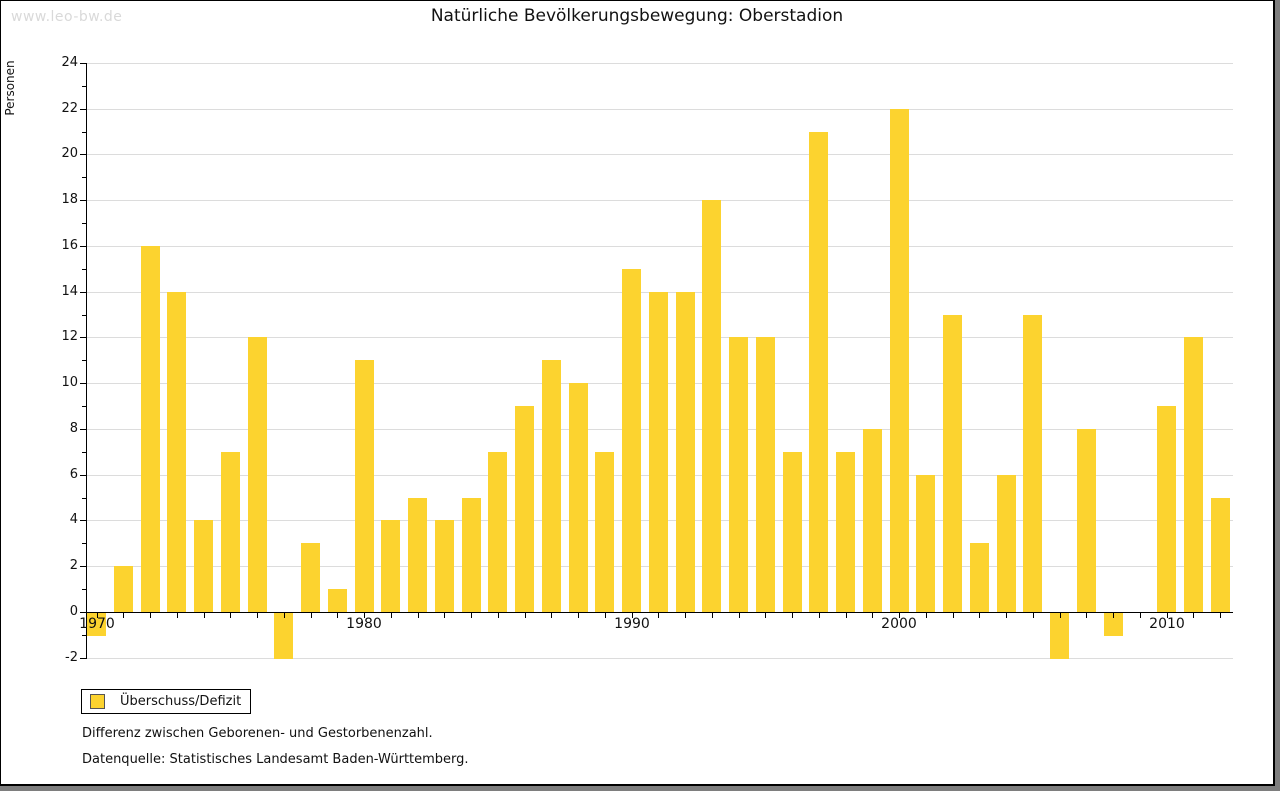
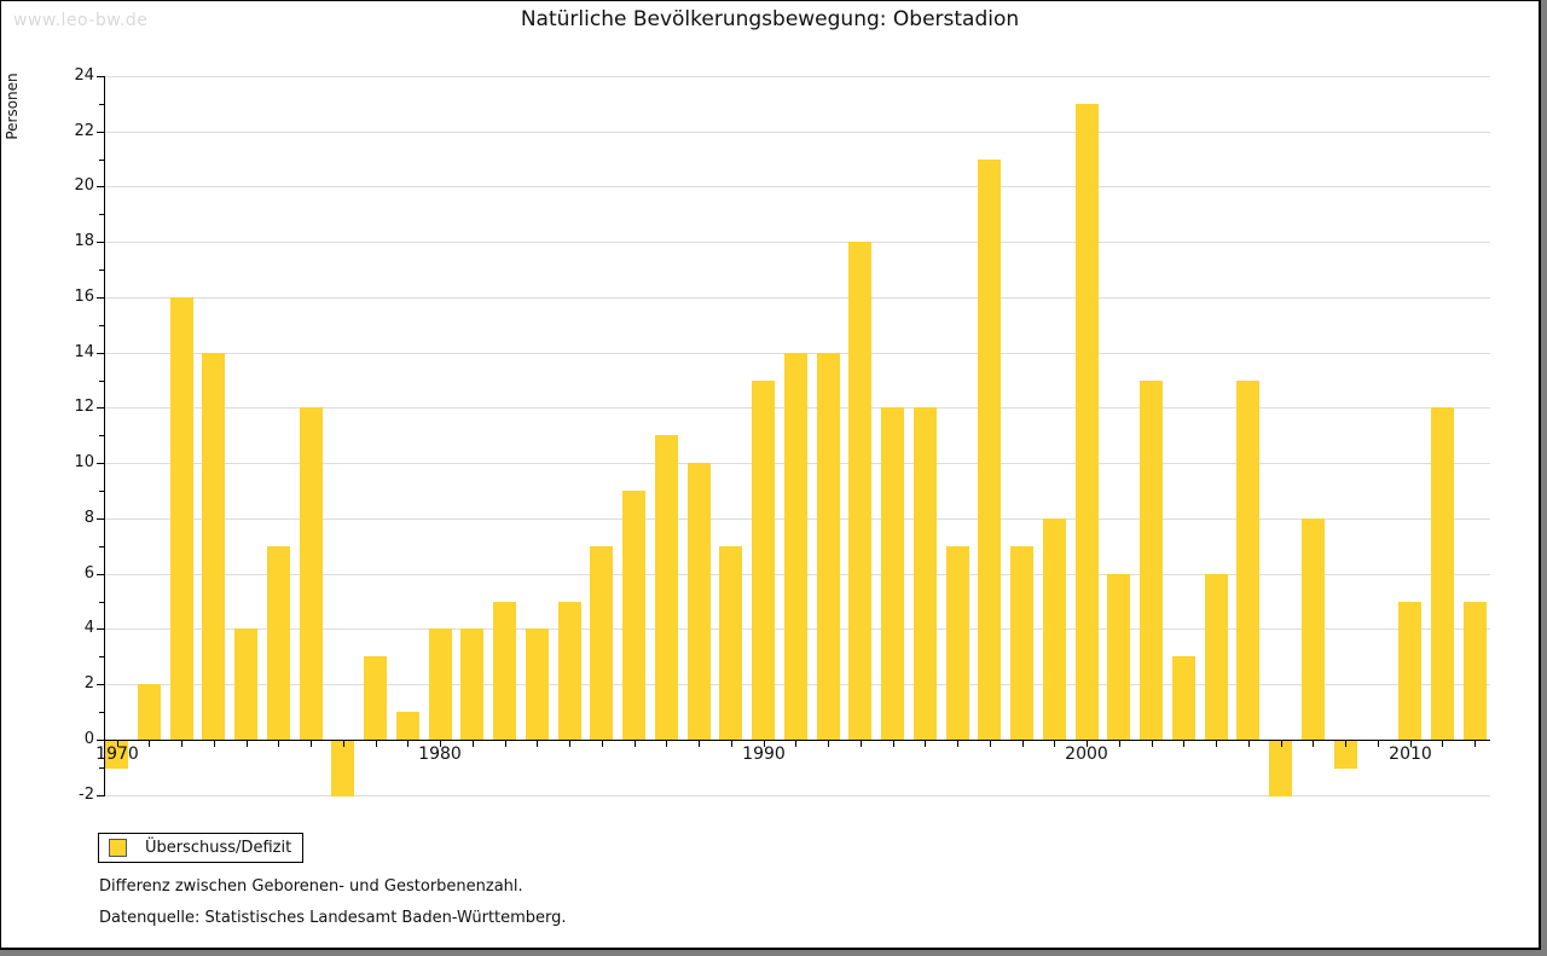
1980: 11 -> 4
1990: 15 -> 13
2000: 22 -> 23
2010: 9 -> 5
